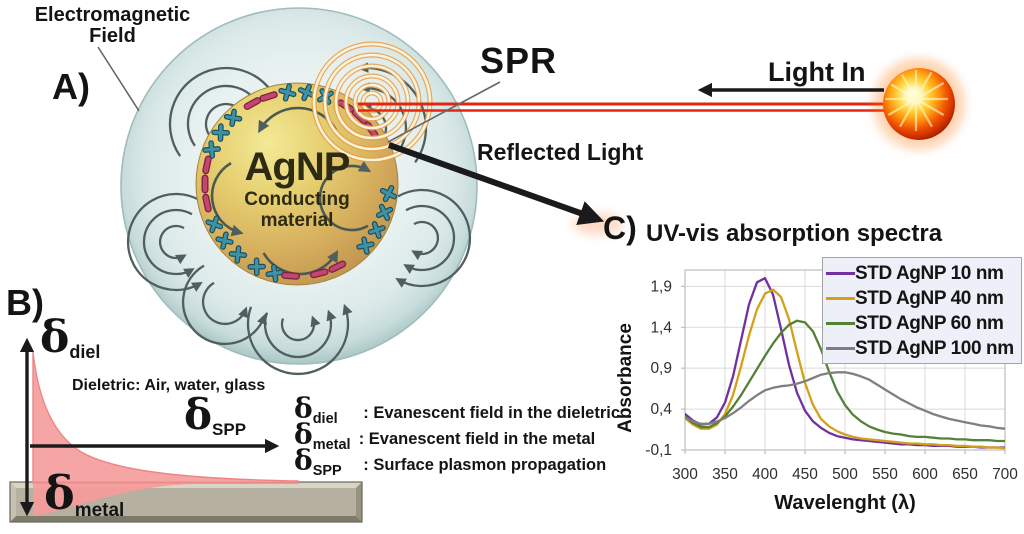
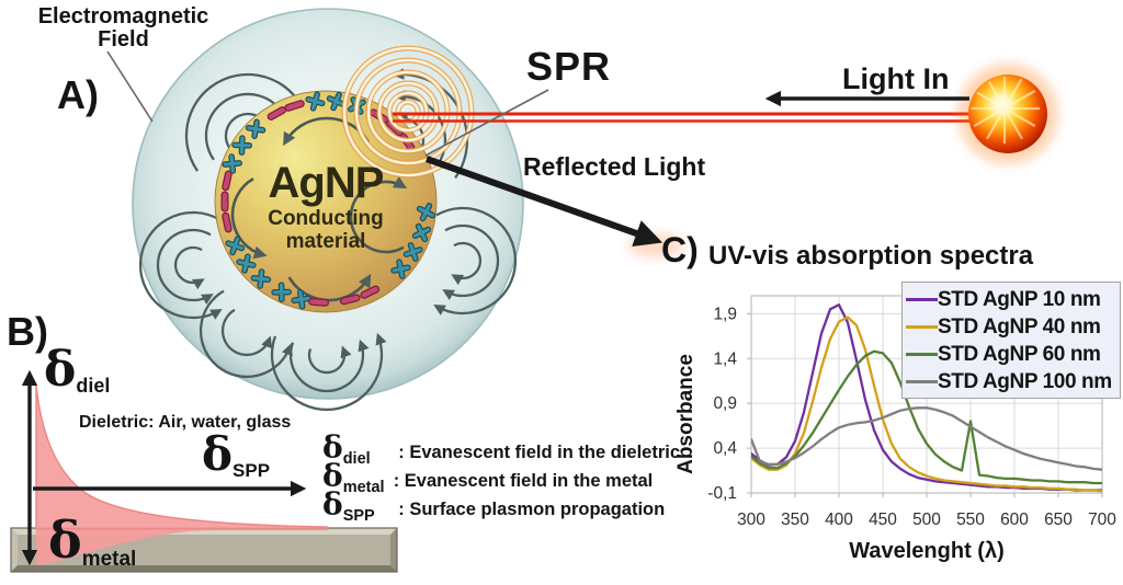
STD AgNP 100 nm/300: 0,3 -> 0,5
STD AgNP 60 nm/550: 0,1 -> 0,7
